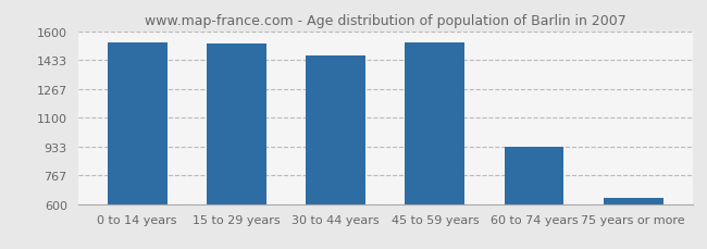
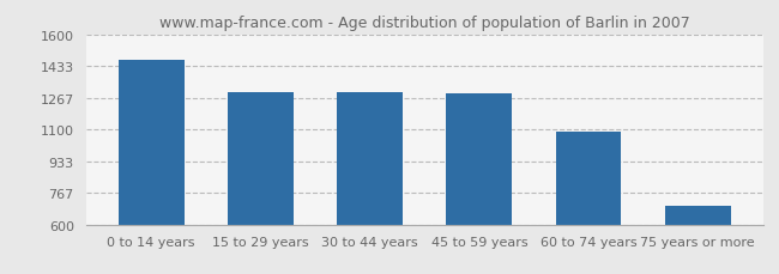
0 to 14 years: 1540 -> 1470
15 to 29 years: 1530 -> 1300
30 to 44 years: 1460 -> 1300
45 to 59 years: 1540 -> 1290
60 to 74 years: 930 -> 1090
75 years or more: 640 -> 700
